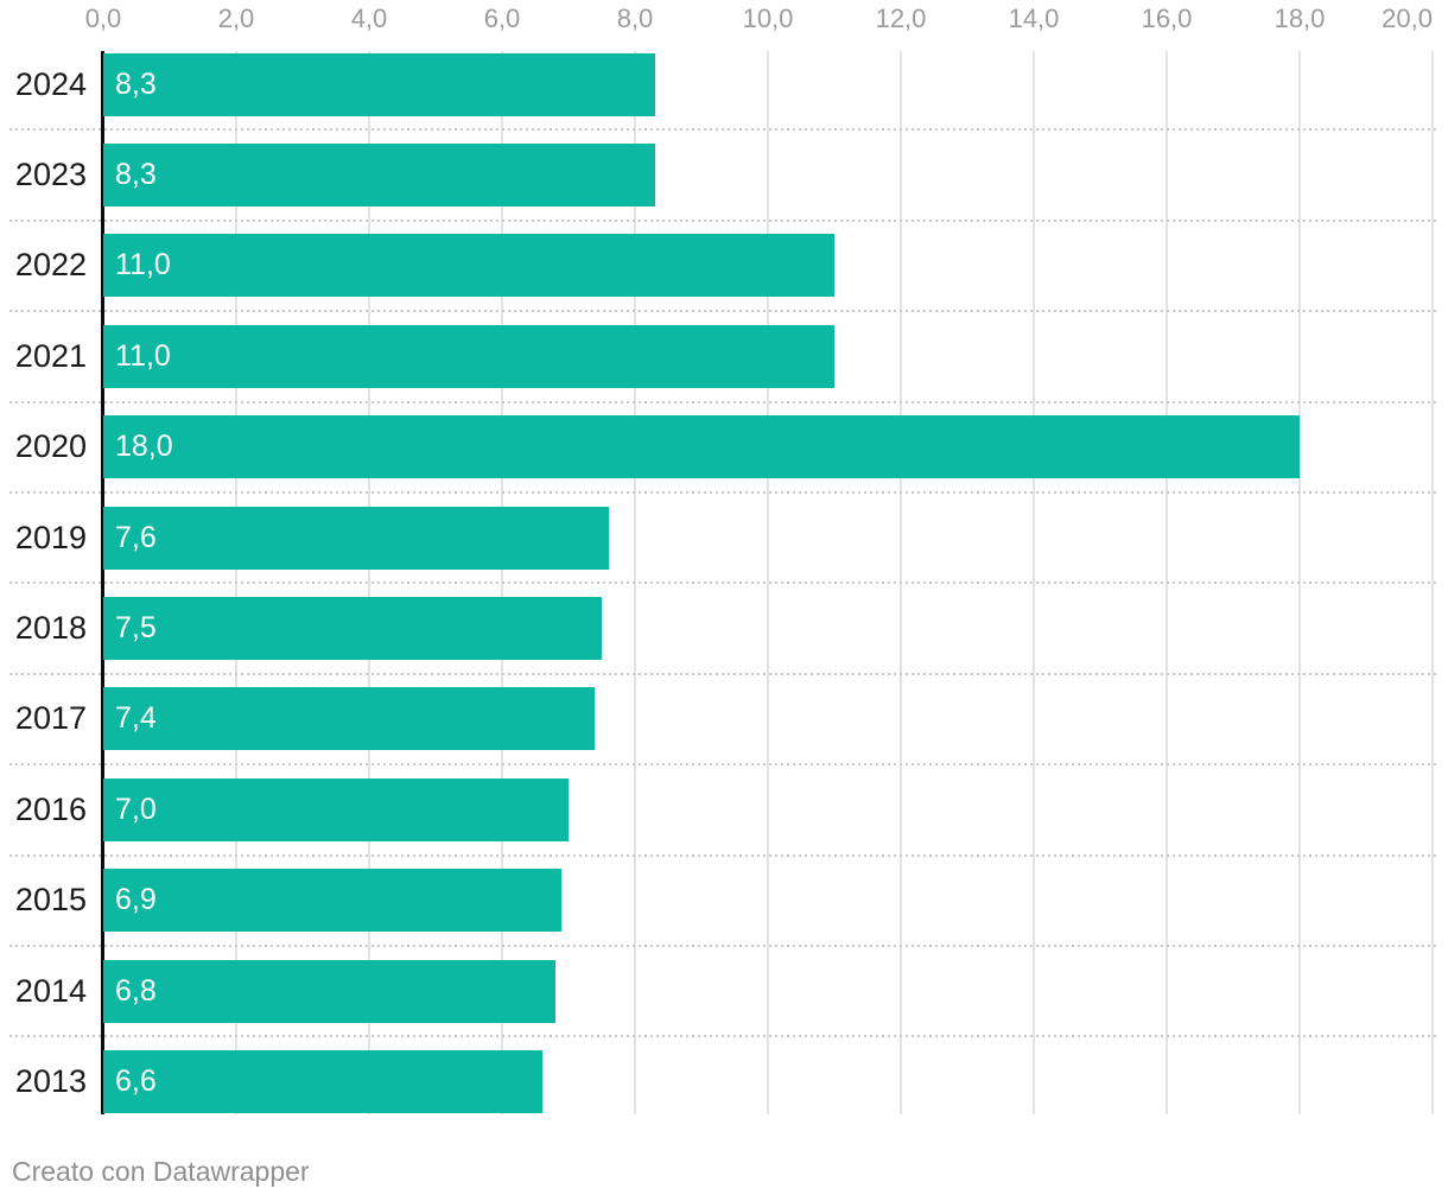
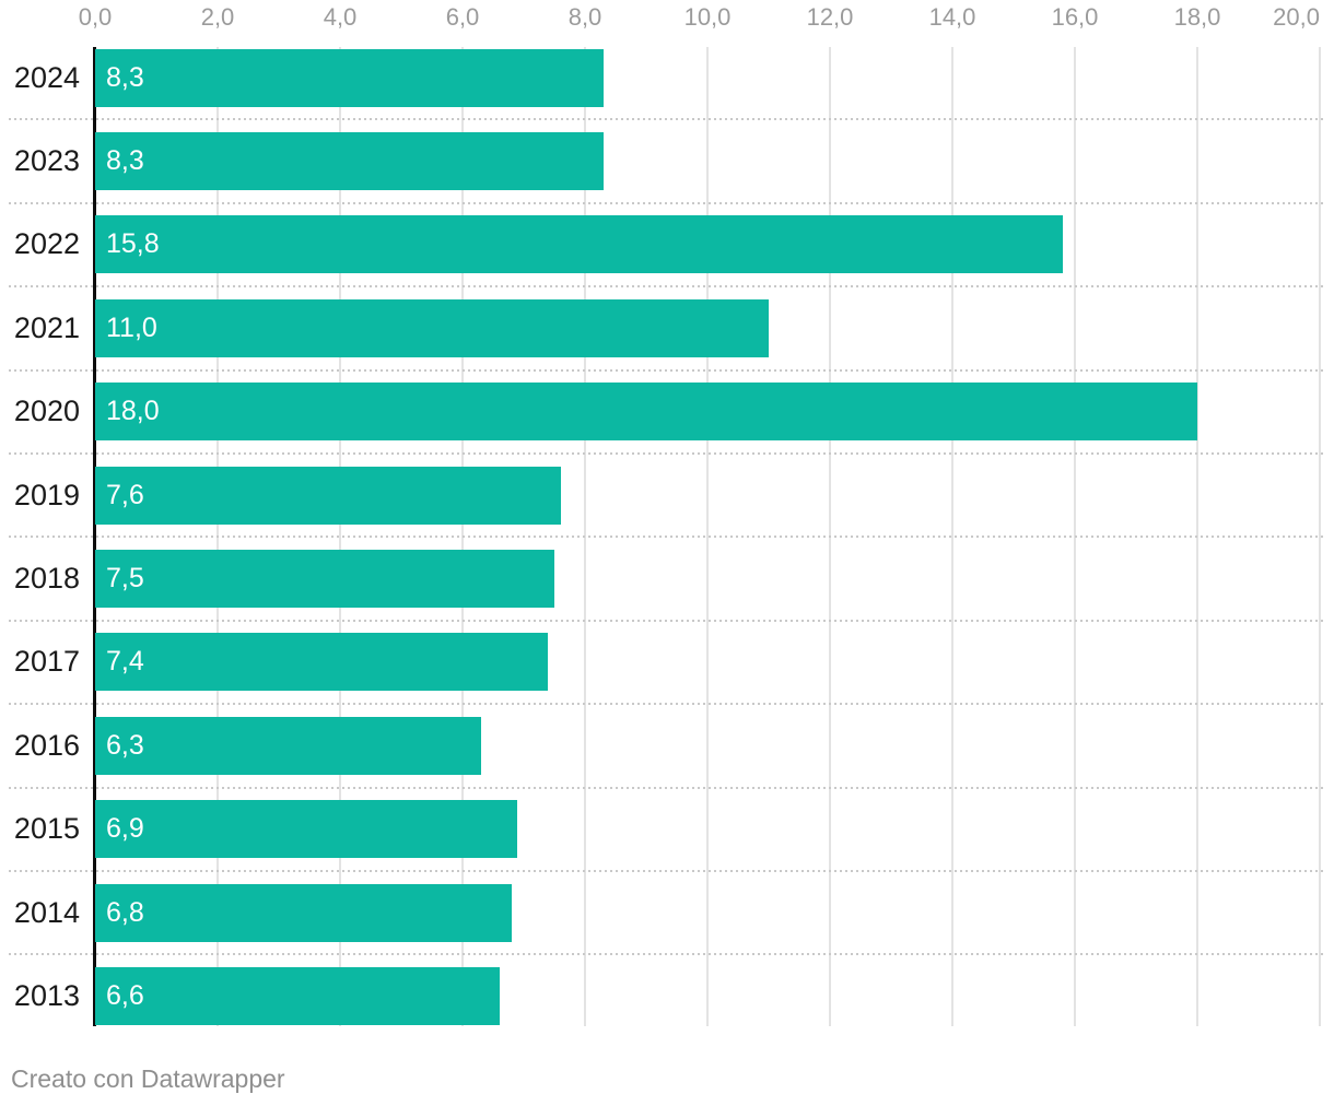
2022: 11,0 -> 15,8
2016: 7,0 -> 6,3
